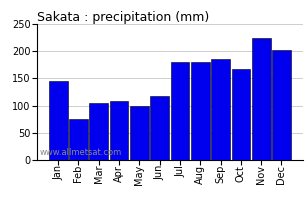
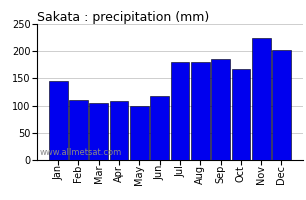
Feb: 76 -> 110
